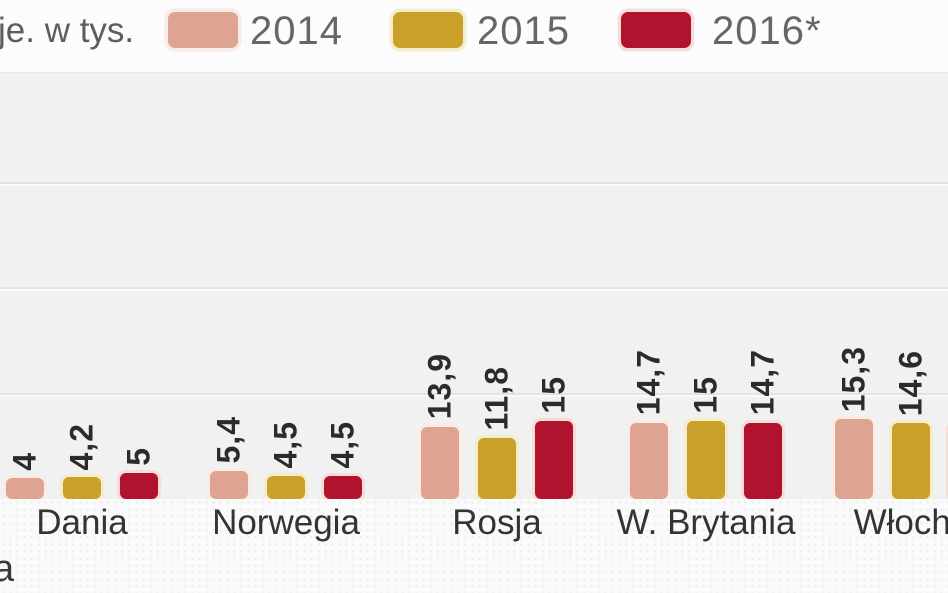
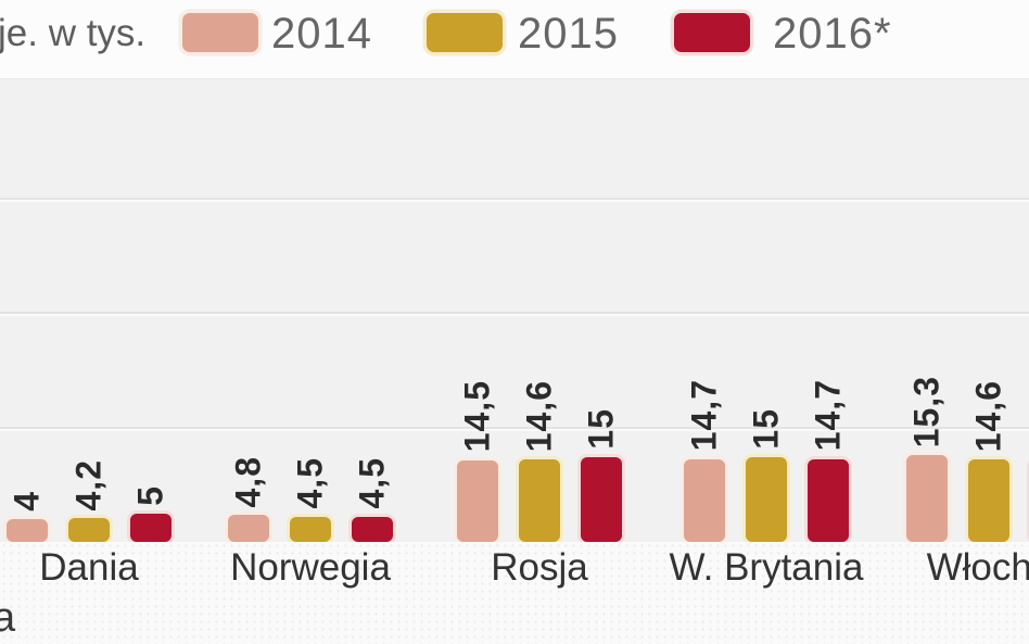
2014/Norwegia: 5,4 -> 4,8
2014/Rosja: 13,9 -> 14,5
2015/Rosja: 11,8 -> 14,6
